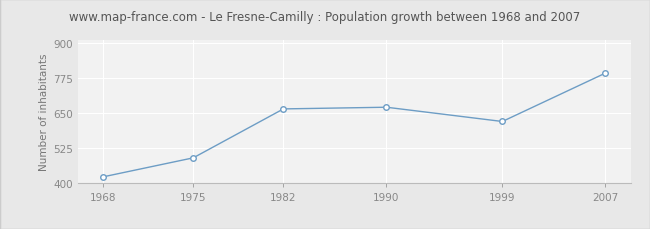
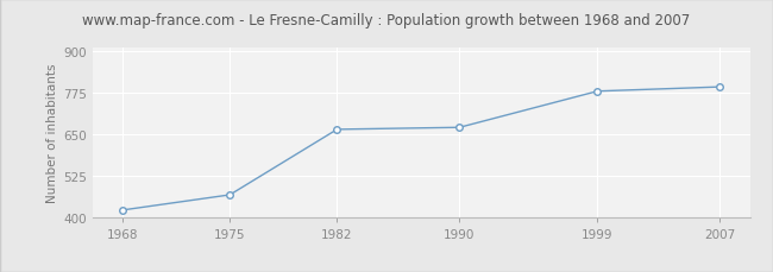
1975: 490 -> 468
1999: 620 -> 780
